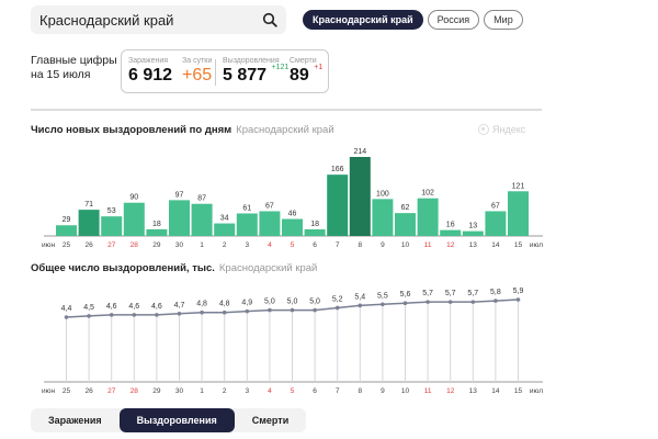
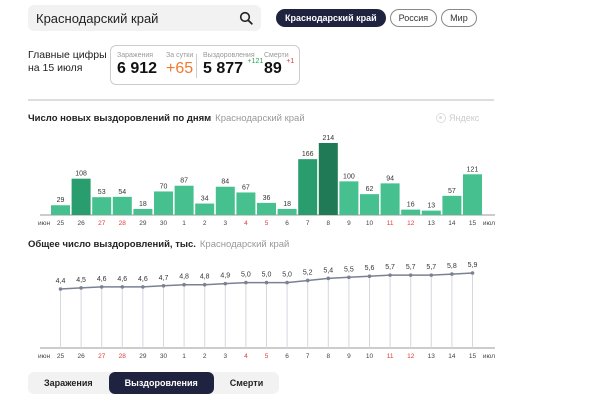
Число новых выздоровлений по дням/26: 71 -> 108
Число новых выздоровлений по дням/28: 90 -> 54
Число новых выздоровлений по дням/30: 97 -> 70
Число новых выздоровлений по дням/3: 61 -> 84
Число новых выздоровлений по дням/5: 46 -> 36
Число новых выздоровлений по дням/11: 102 -> 94
Число новых выздоровлений по дням/14: 67 -> 57
